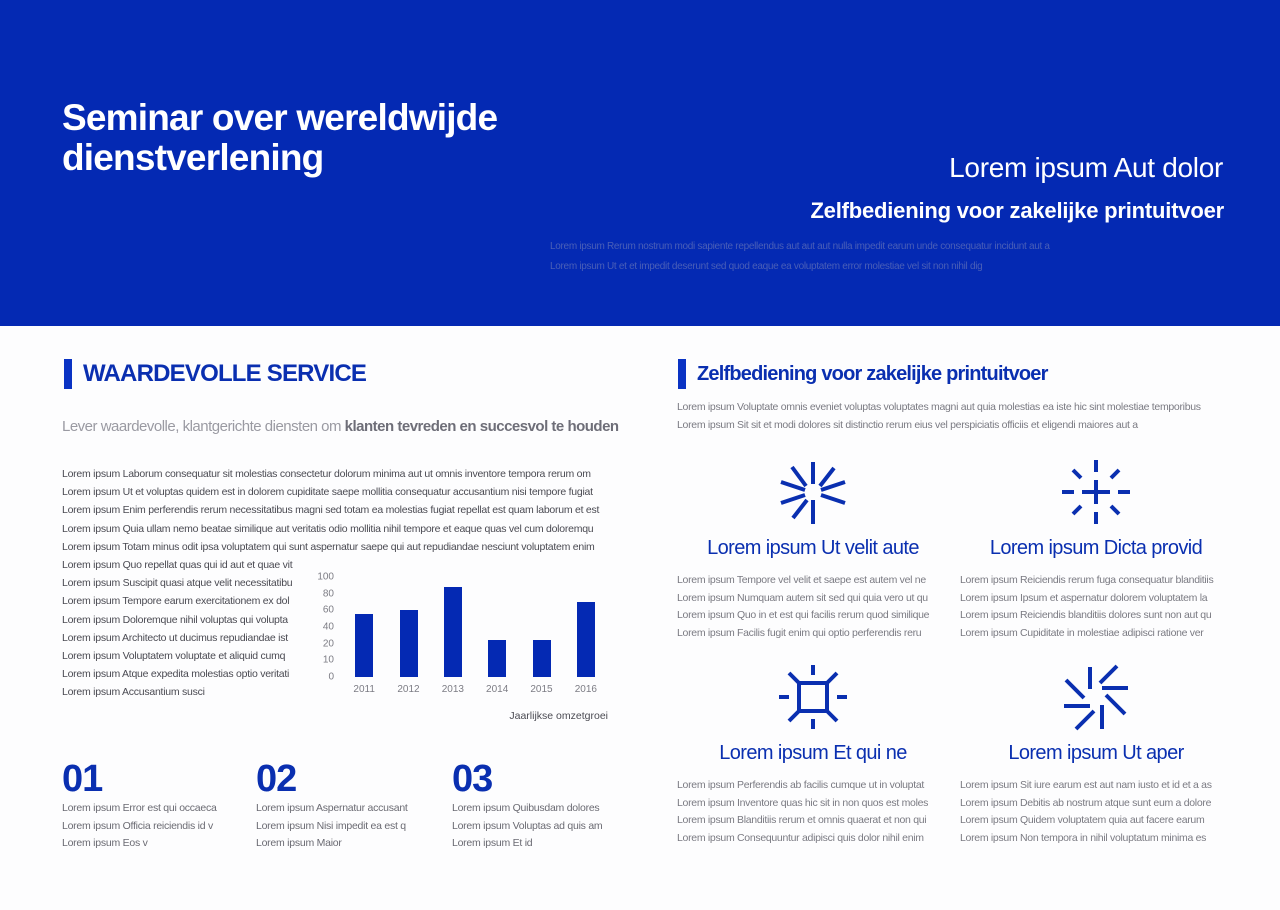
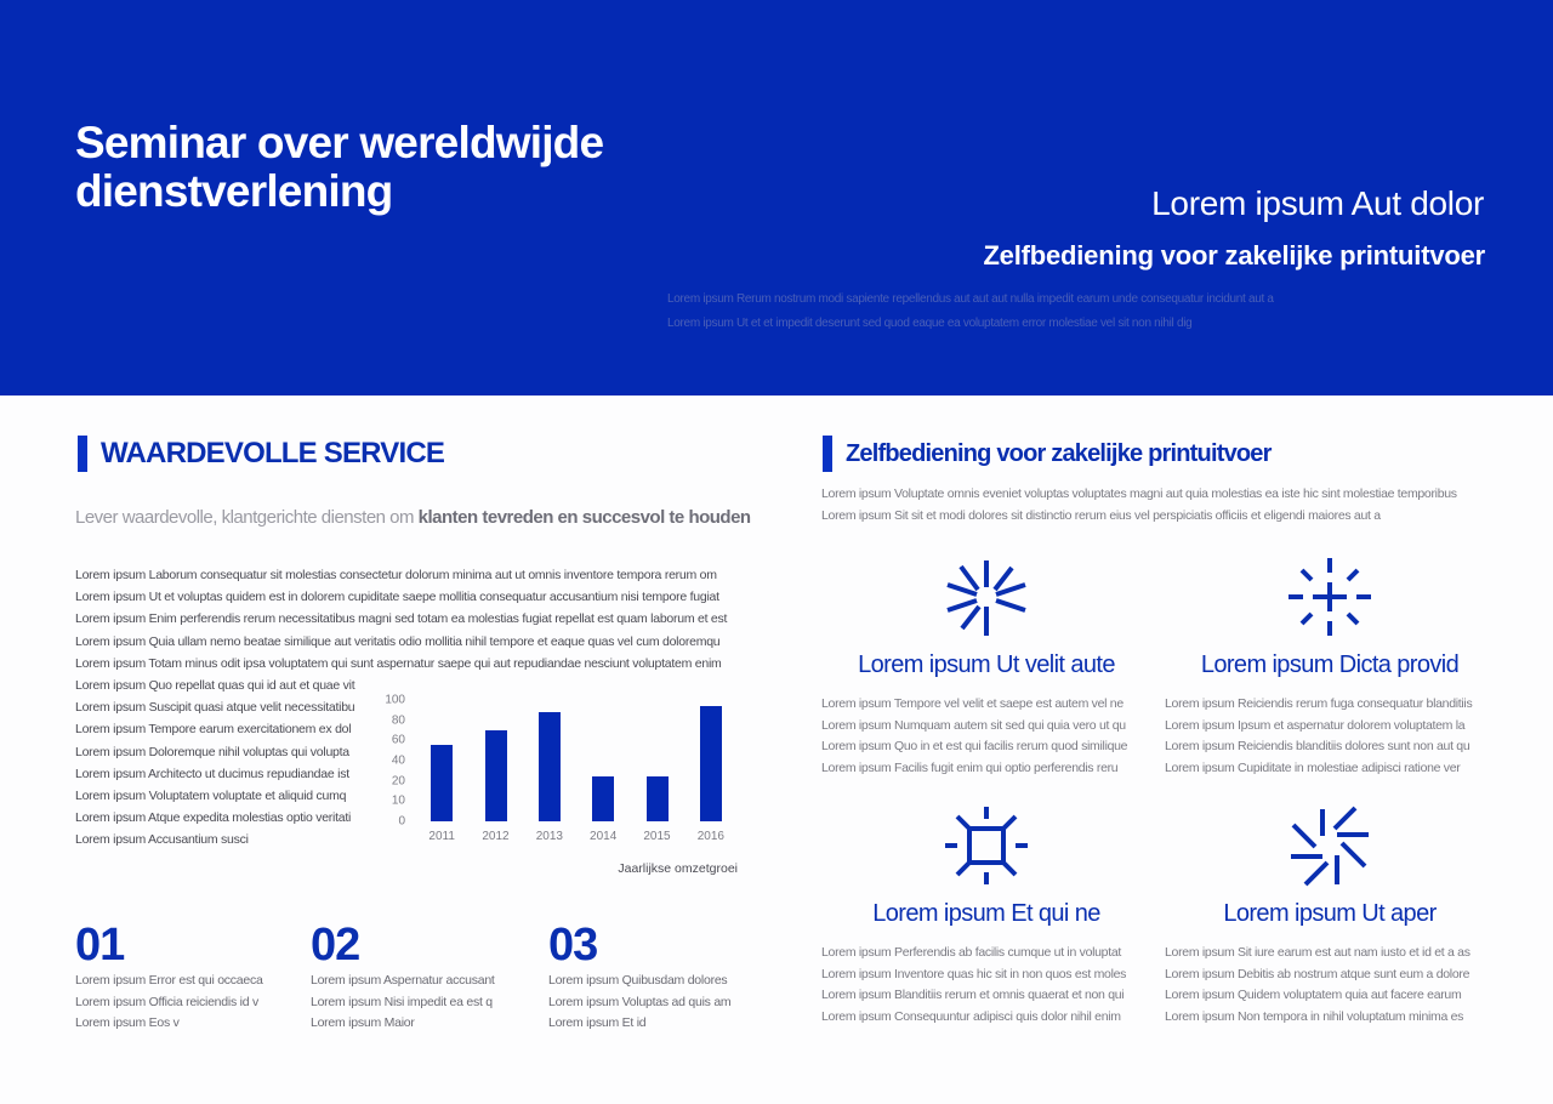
2012: 60 -> 70
2016: 70 -> 90
